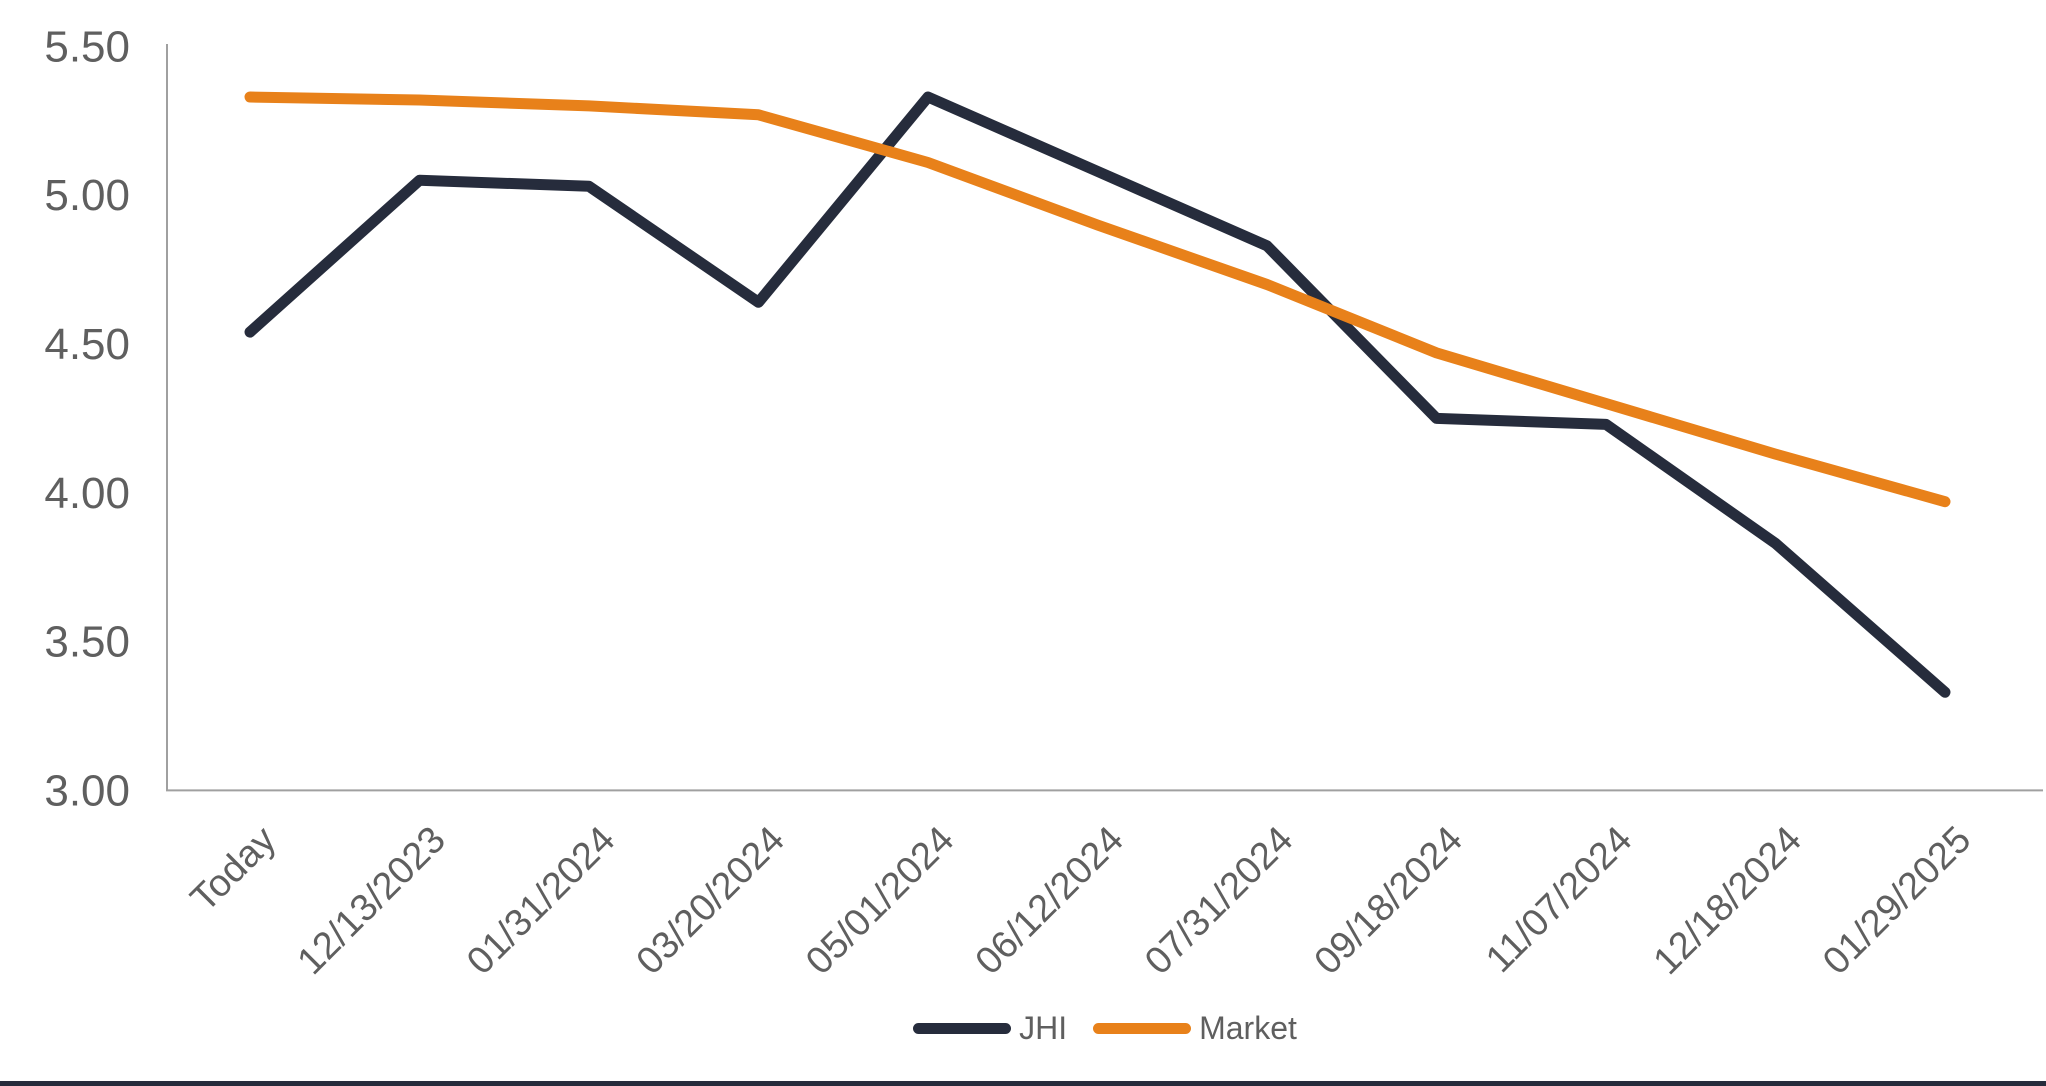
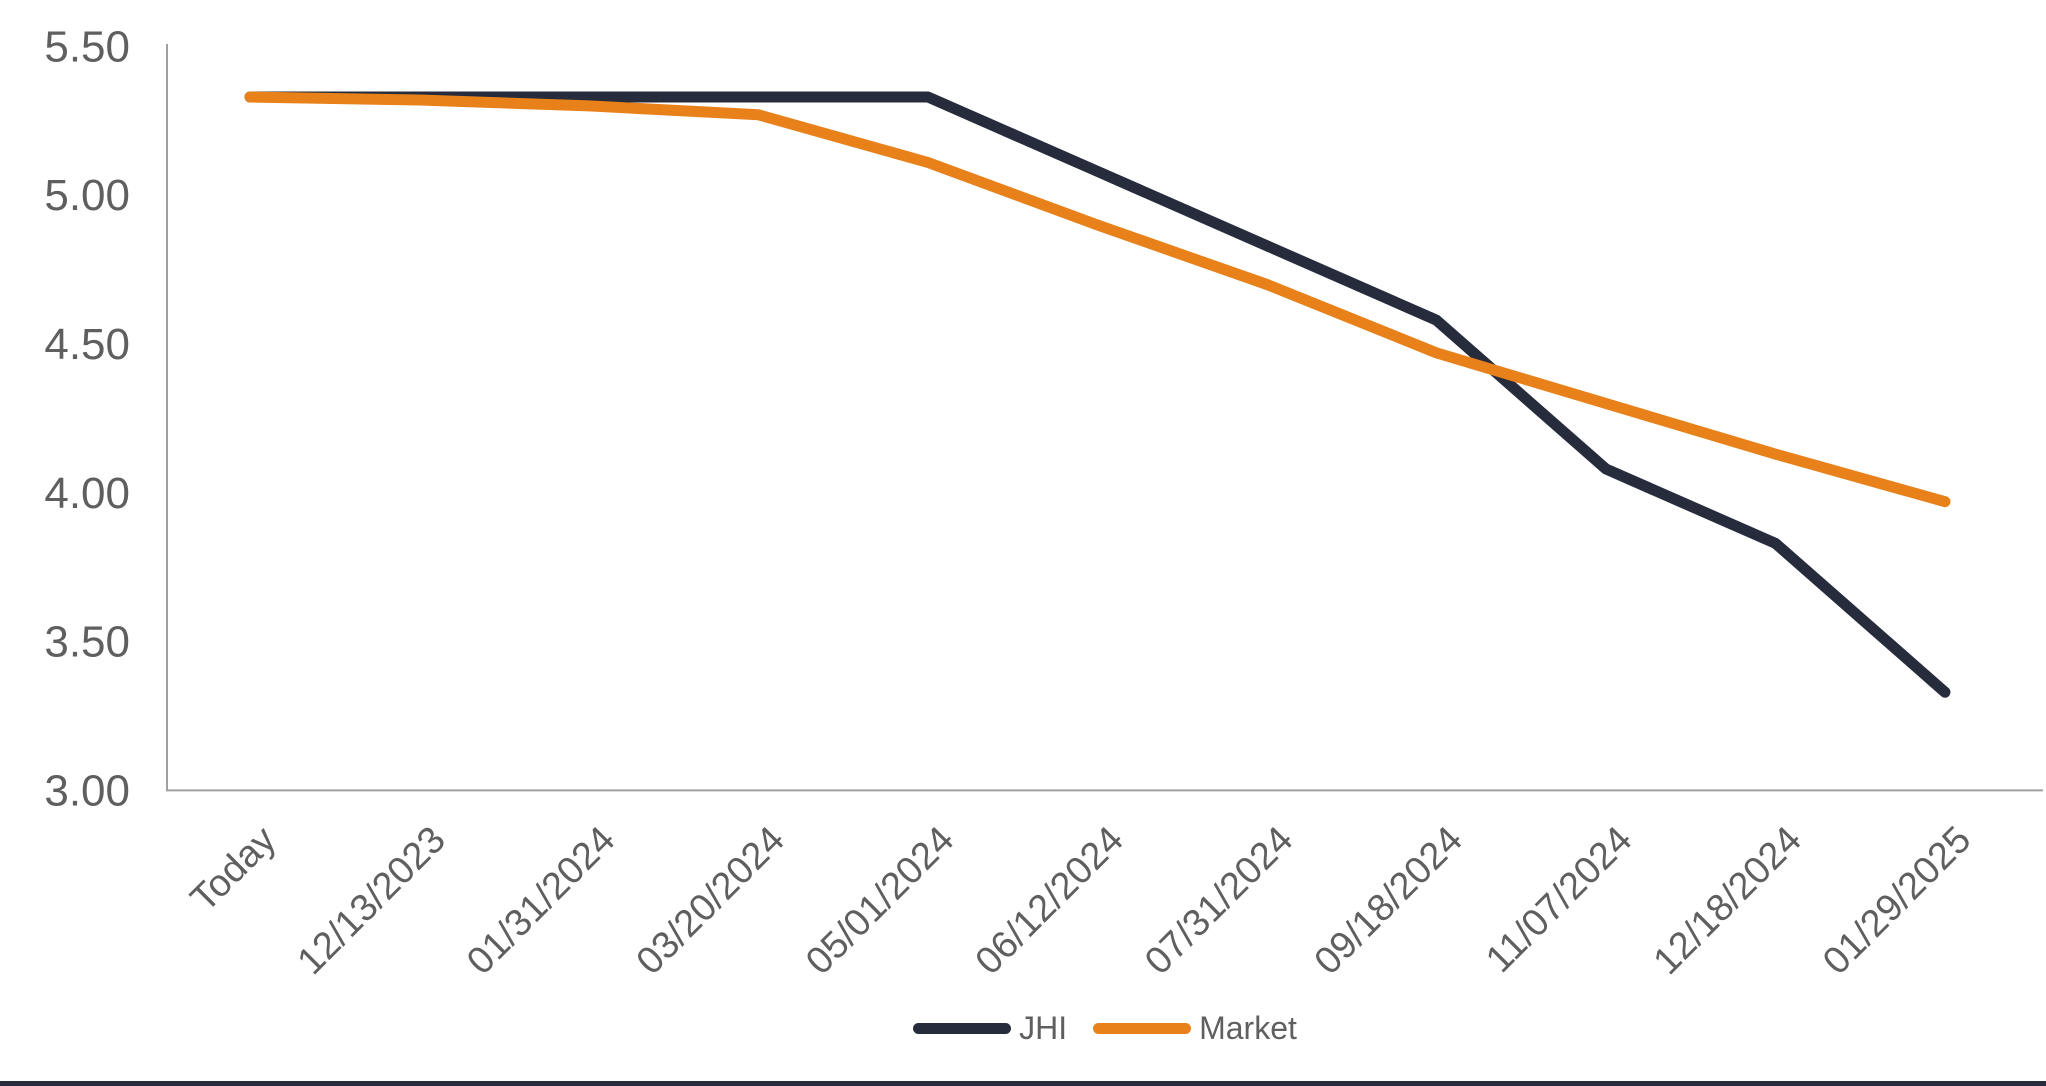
JHI/Today: 4.54 -> 5.33
JHI/12/13/2023: 5.05 -> 5.33
JHI/01/31/2024: 5.03 -> 5.33
JHI/03/20/2024: 4.64 -> 5.33
JHI/09/18/2024: 4.25 -> 4.58
JHI/11/07/2024: 4.23 -> 4.08
